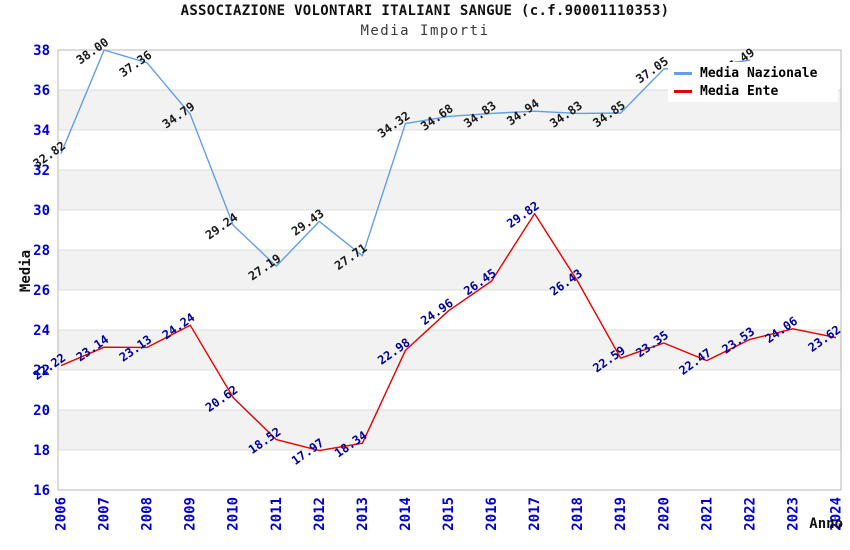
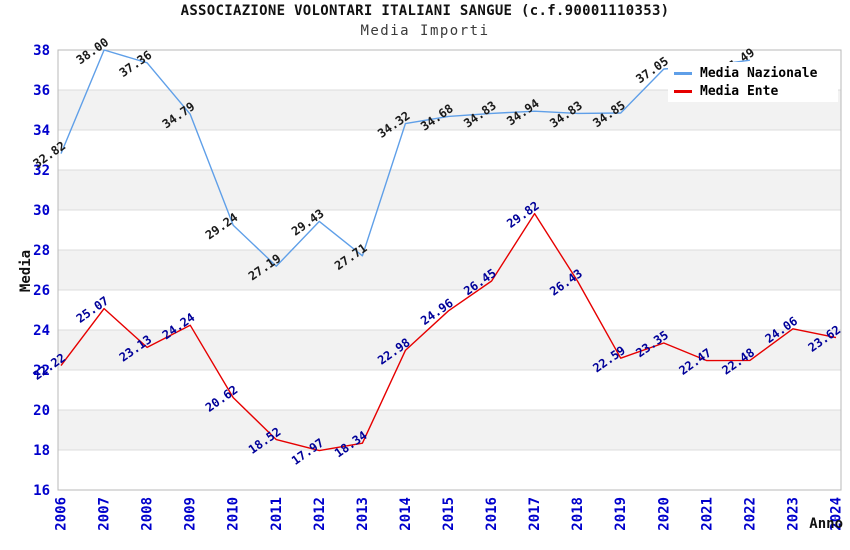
Media Ente/2007: 23.14 -> 25.07
Media Ente/2022: 23.53 -> 22.48
